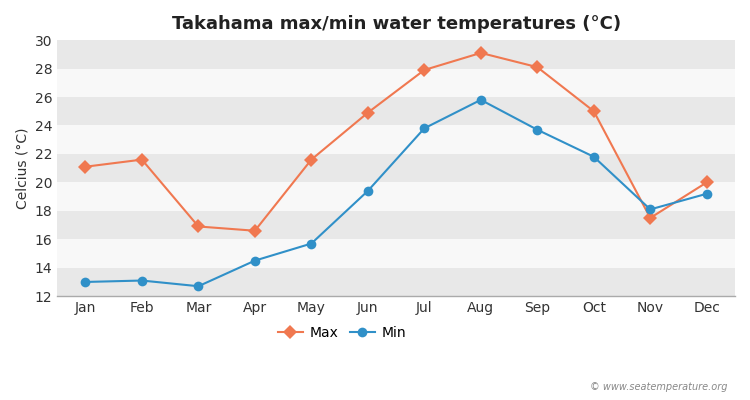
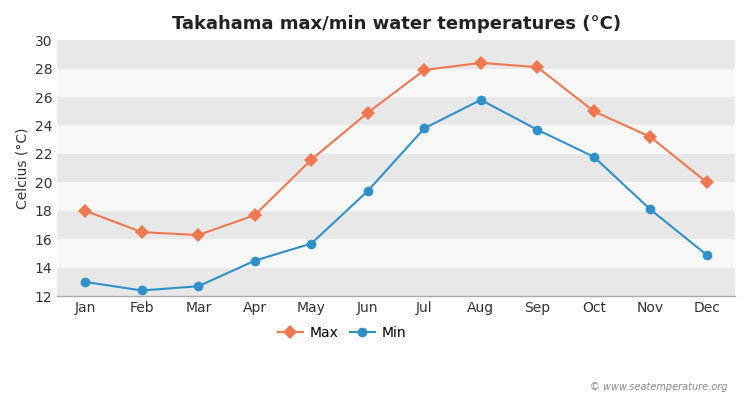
Max/Jan: 21.1 -> 18.0
Max/Feb: 21.6 -> 16.5
Min/Feb: 13.1 -> 12.4
Max/Mar: 16.9 -> 16.3
Max/Apr: 16.6 -> 17.7
Max/Aug: 29.1 -> 28.4
Max/Nov: 17.5 -> 23.2
Min/Dec: 19.2 -> 14.9
